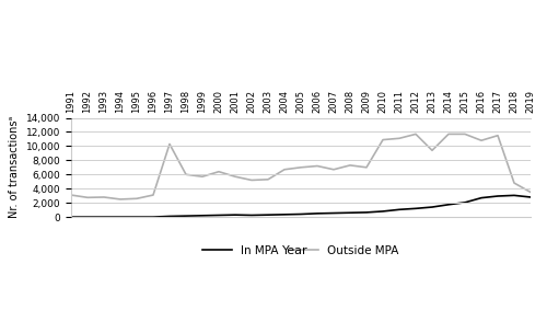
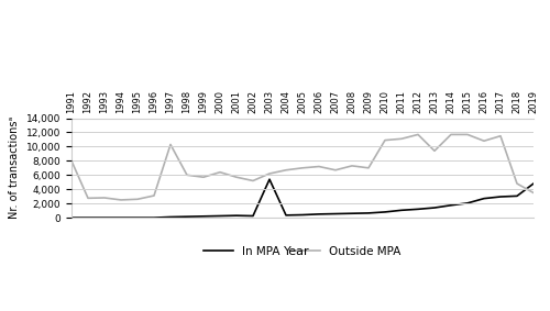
Outside MPA/1991: 3,100 -> 8,000
In MPA/2003: 300 -> 5,400
Outside MPA/2003: 5,300 -> 6,200
In MPA/2019: 2,800 -> 4,800
